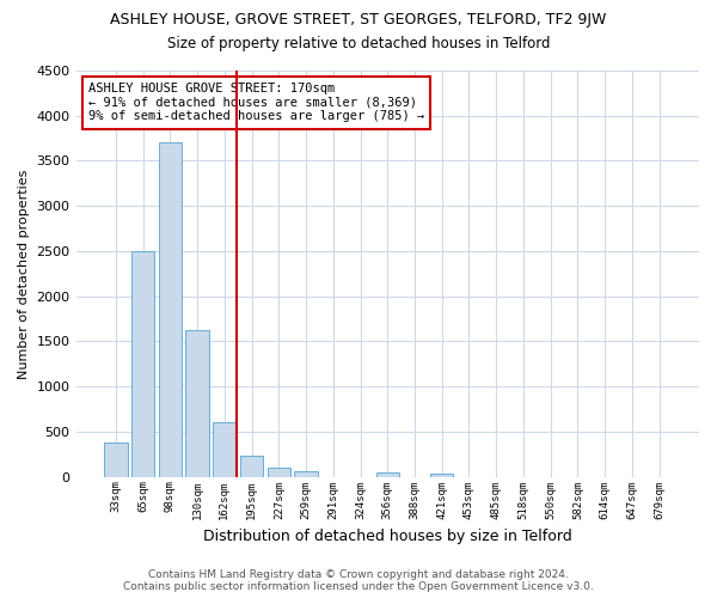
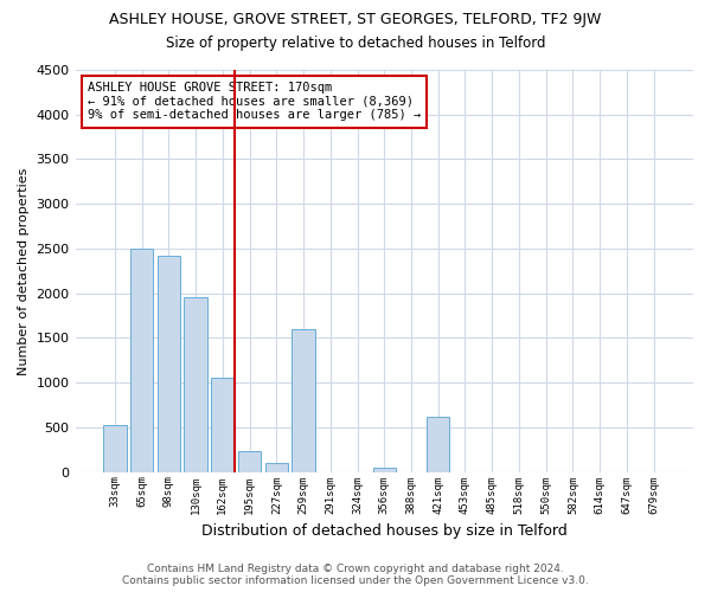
33sqm: 380 -> 520
98sqm: 3700 -> 2420
130sqm: 1620 -> 1960
162sqm: 600 -> 1060
259sqm: 60 -> 1600
421sqm: 40 -> 620
